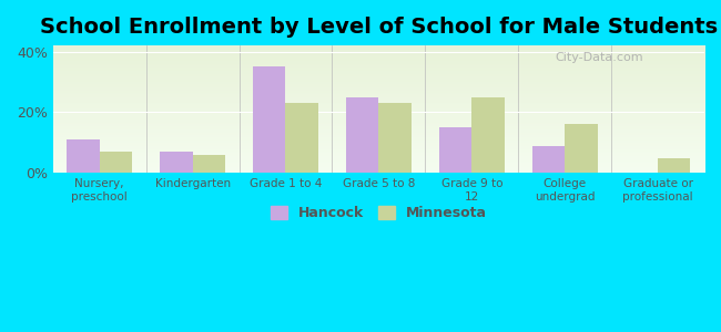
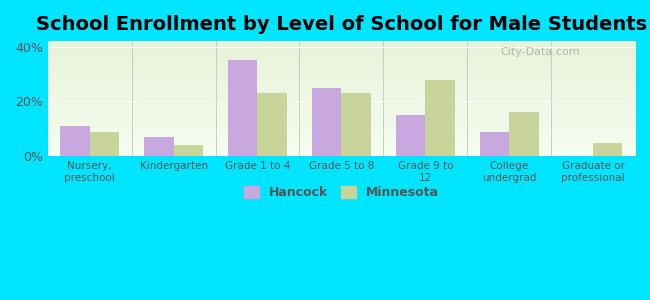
Minnesota/Nursery, preschool: 7% -> 9%
Minnesota/Kindergarten: 6% -> 4%
Minnesota/Grade 9 to 12: 25% -> 28%
